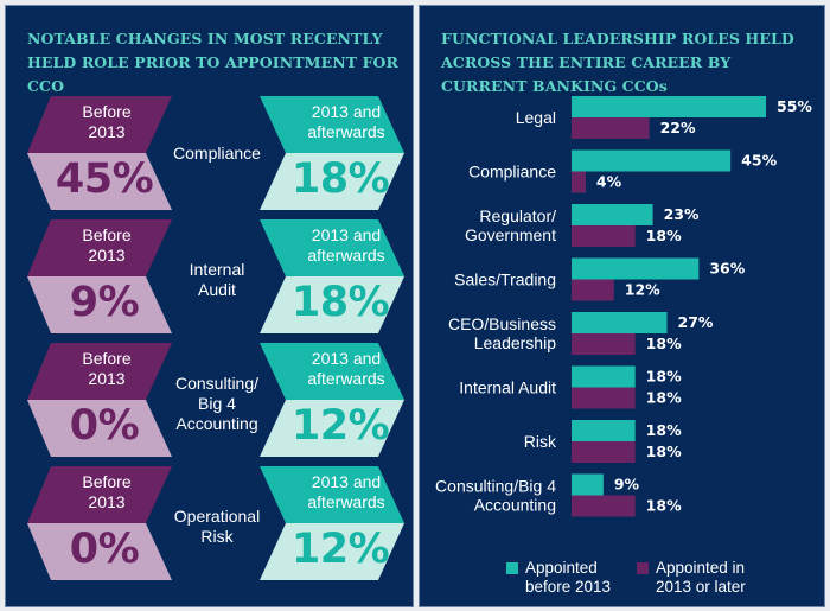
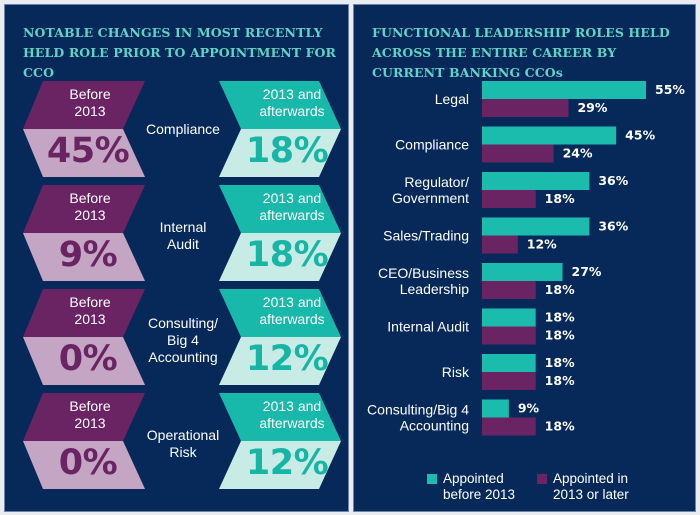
Appointed in 2013 or later/Legal: 22% -> 29%
Appointed in 2013 or later/Compliance: 4% -> 24%
Appointed before 2013/Regulator/ Government: 23% -> 36%
